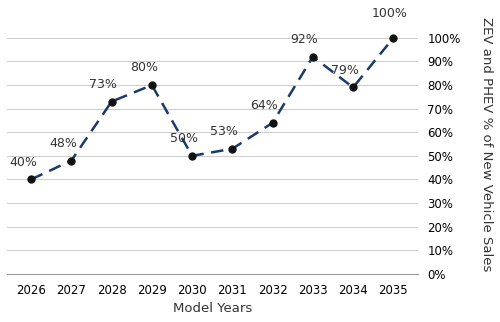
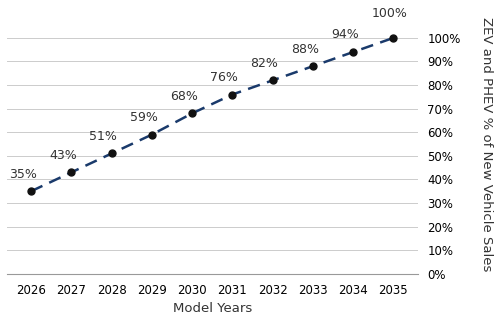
2026: 40% -> 35%
2027: 48% -> 43%
2028: 73% -> 51%
2029: 80% -> 59%
2030: 50% -> 68%
2031: 53% -> 76%
2032: 64% -> 82%
2033: 92% -> 88%
2034: 79% -> 94%
